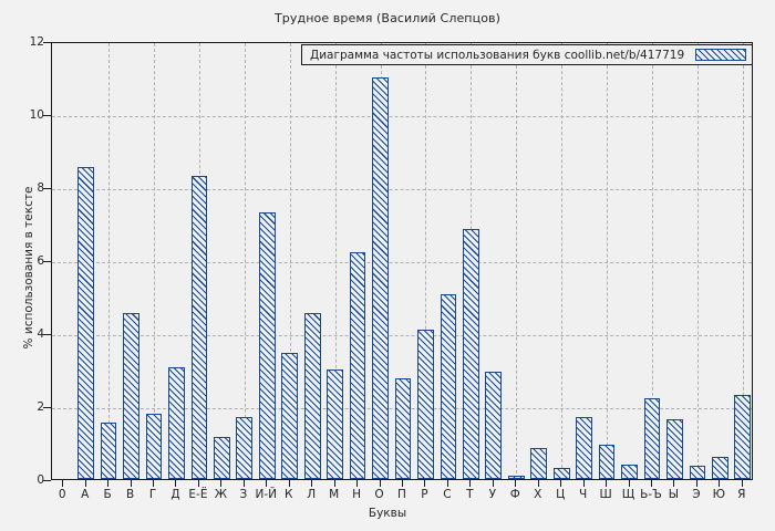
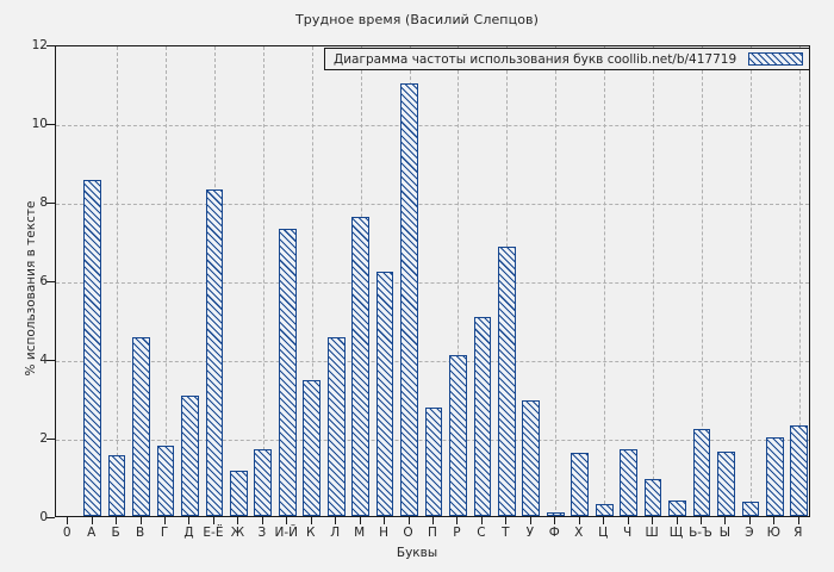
М: 3.0 -> 7.6
Х: 0.8 -> 1.6
Ю: 0.6 -> 2.0
